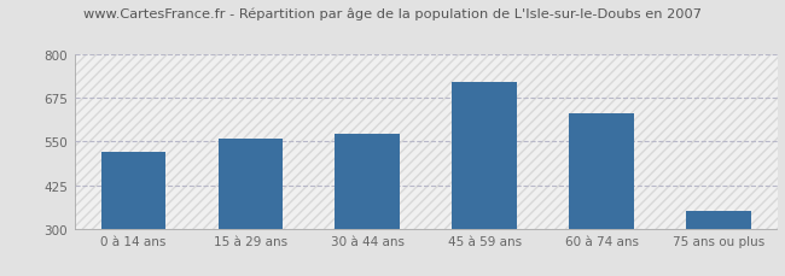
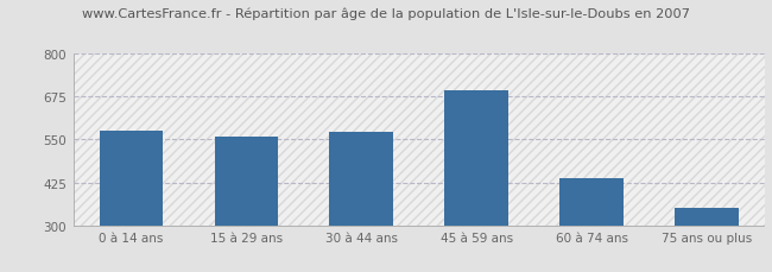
0 à 14 ans: 520 -> 575
45 à 59 ans: 720 -> 693
60 à 74 ans: 630 -> 438
